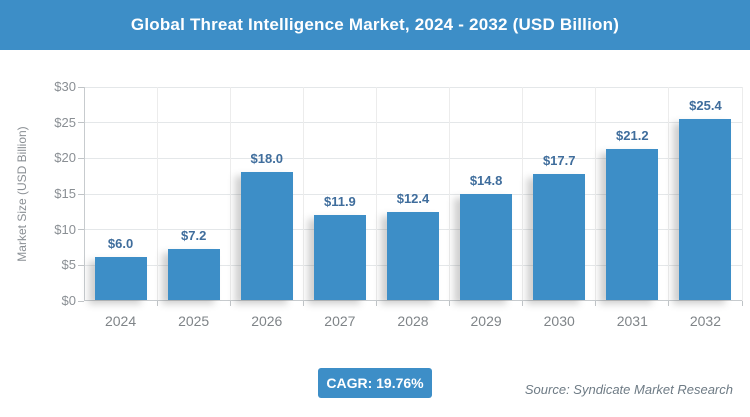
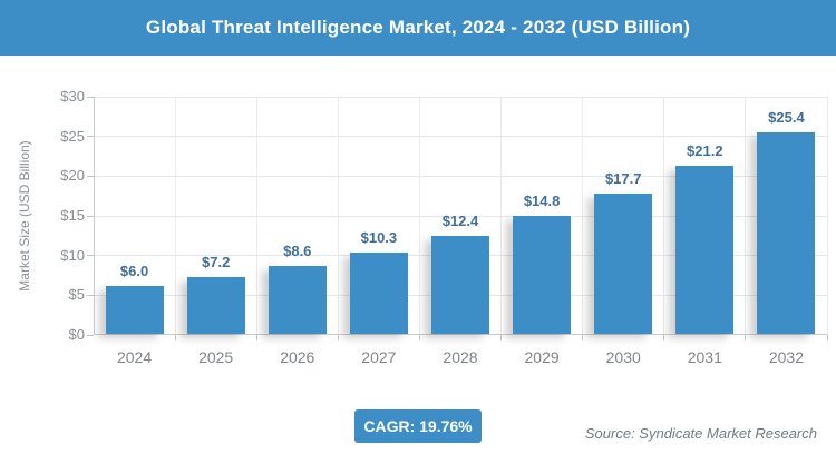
2026: $18.0 -> $8.6
2027: $11.9 -> $10.3
